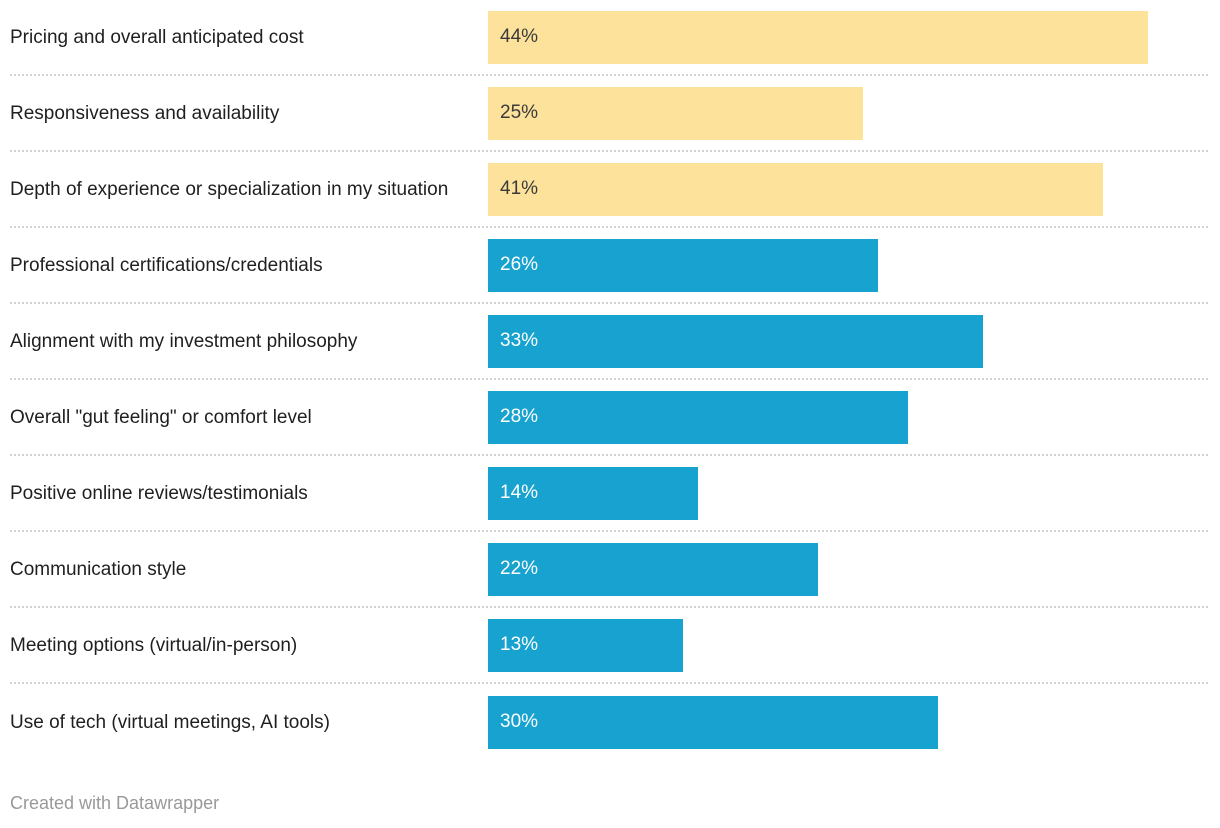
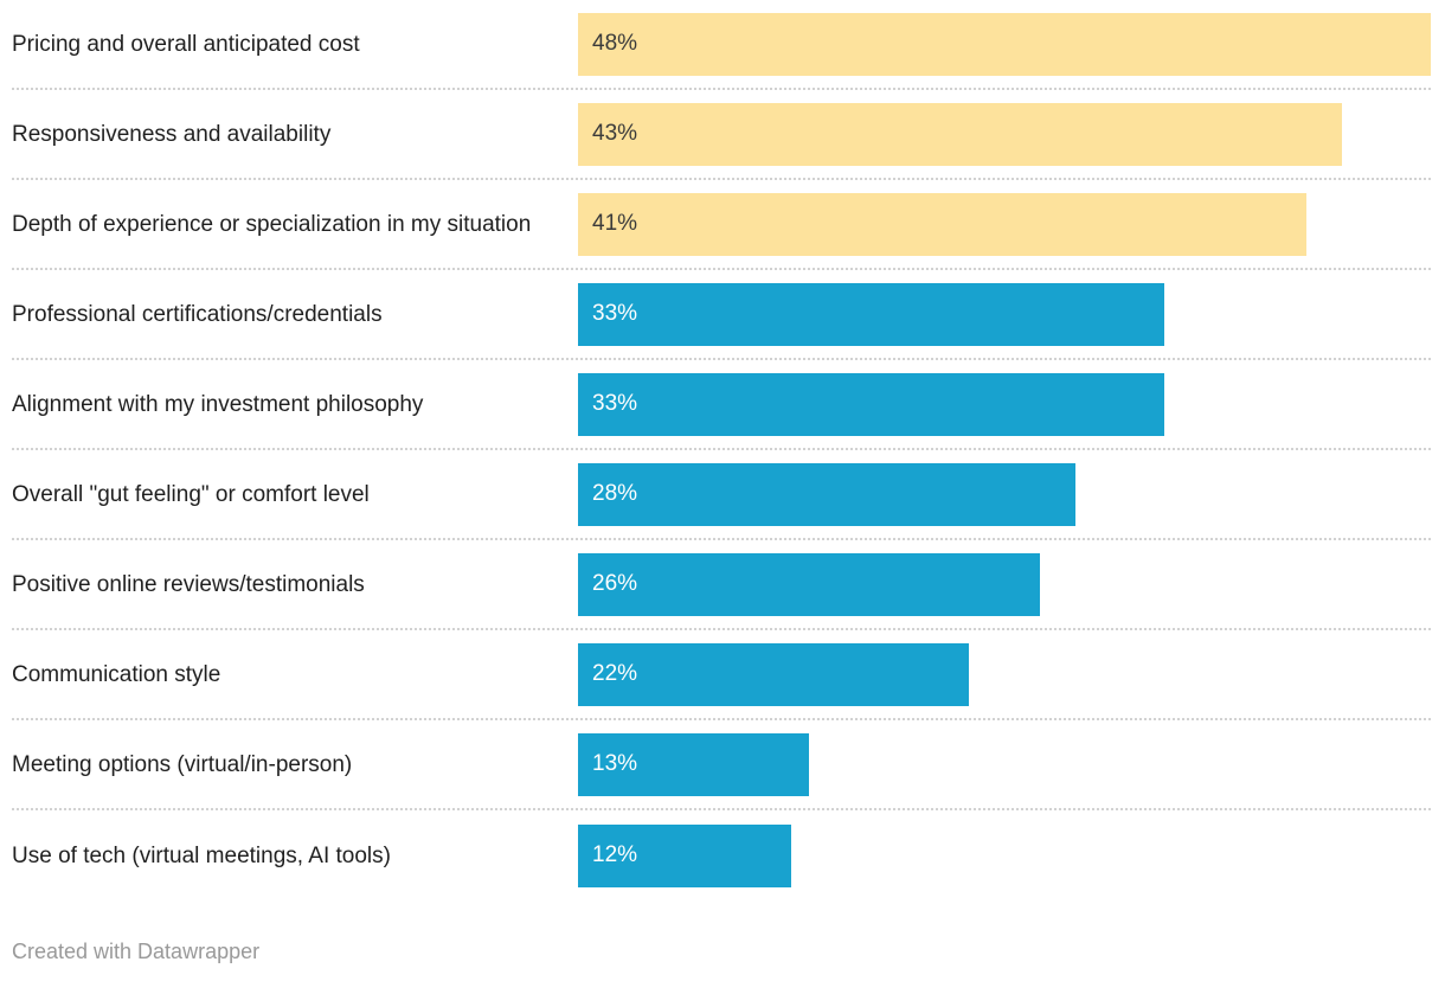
Pricing and overall anticipated cost: 44% -> 48%
Responsiveness and availability: 25% -> 43%
Professional certifications/credentials: 26% -> 33%
Positive online reviews/testimonials: 14% -> 26%
Use of tech (virtual meetings, AI tools): 30% -> 12%
